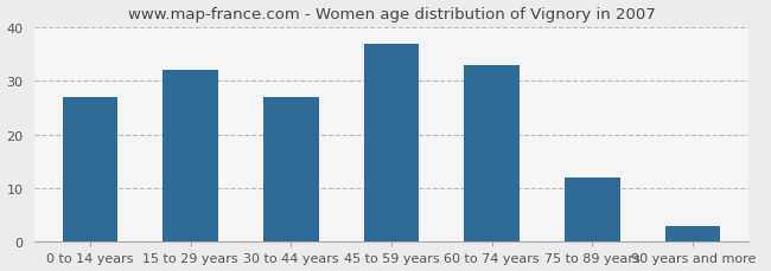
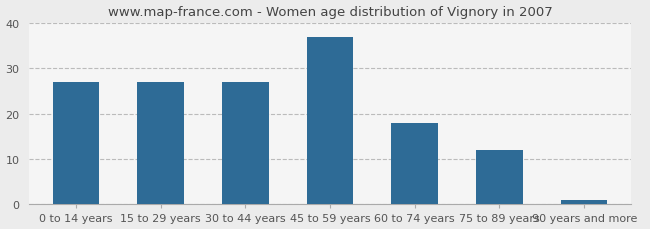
15 to 29 years: 32 -> 27
60 to 74 years: 33 -> 18
90 years and more: 3 -> 1
